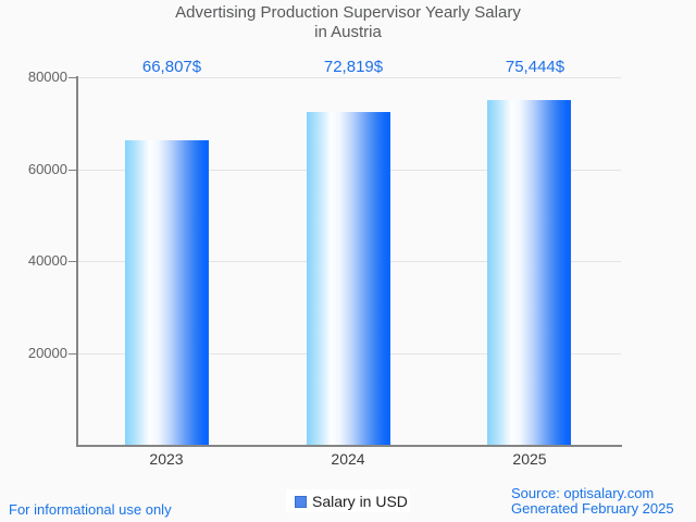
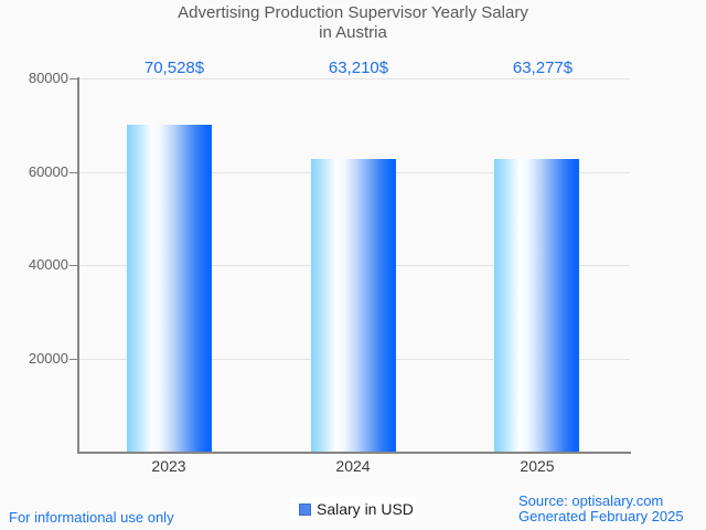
2023: 66,807 -> 70,528
2024: 72,819 -> 63,210
2025: 75,444 -> 63,277
